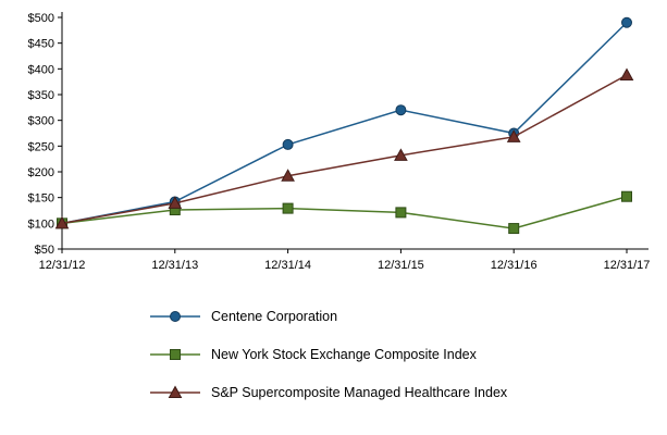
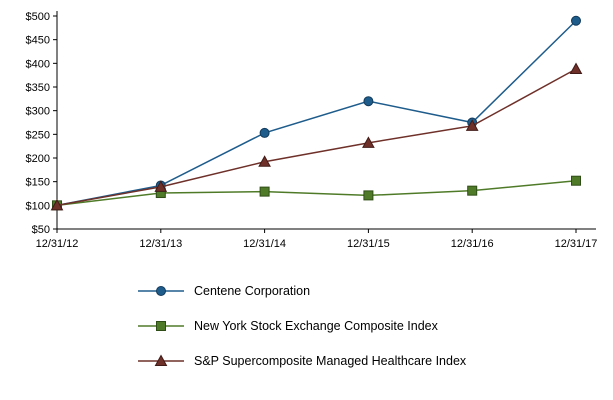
New York Stock Exchange Composite Index/12/31/16: $90 -> $130
